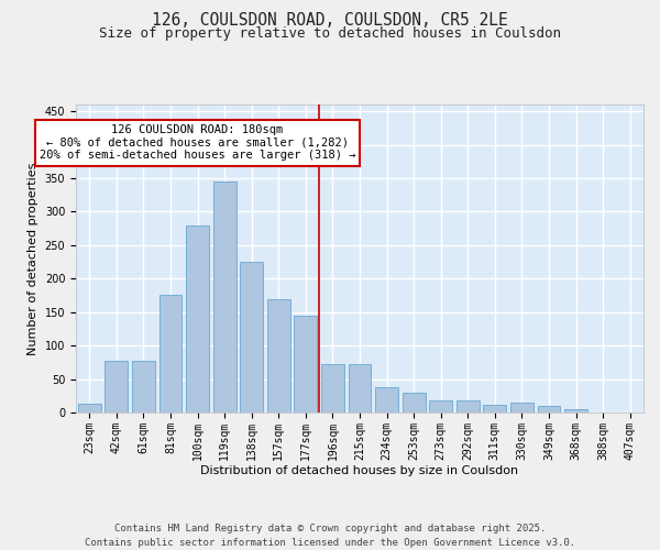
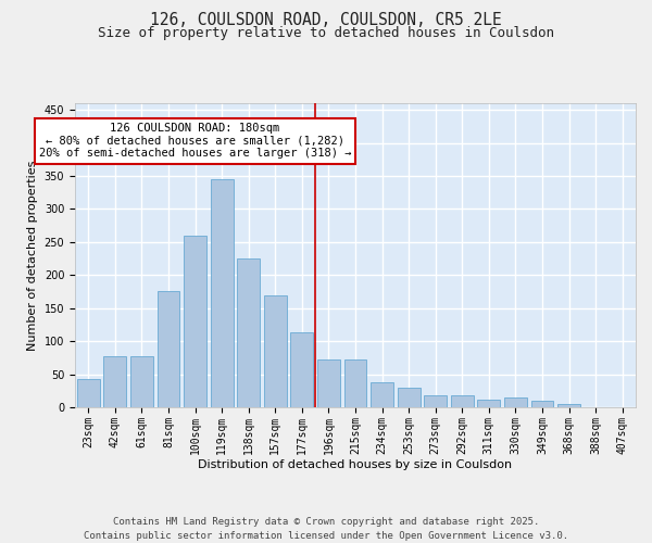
23sqm: 13 -> 42
100sqm: 280 -> 260
177sqm: 145 -> 114
